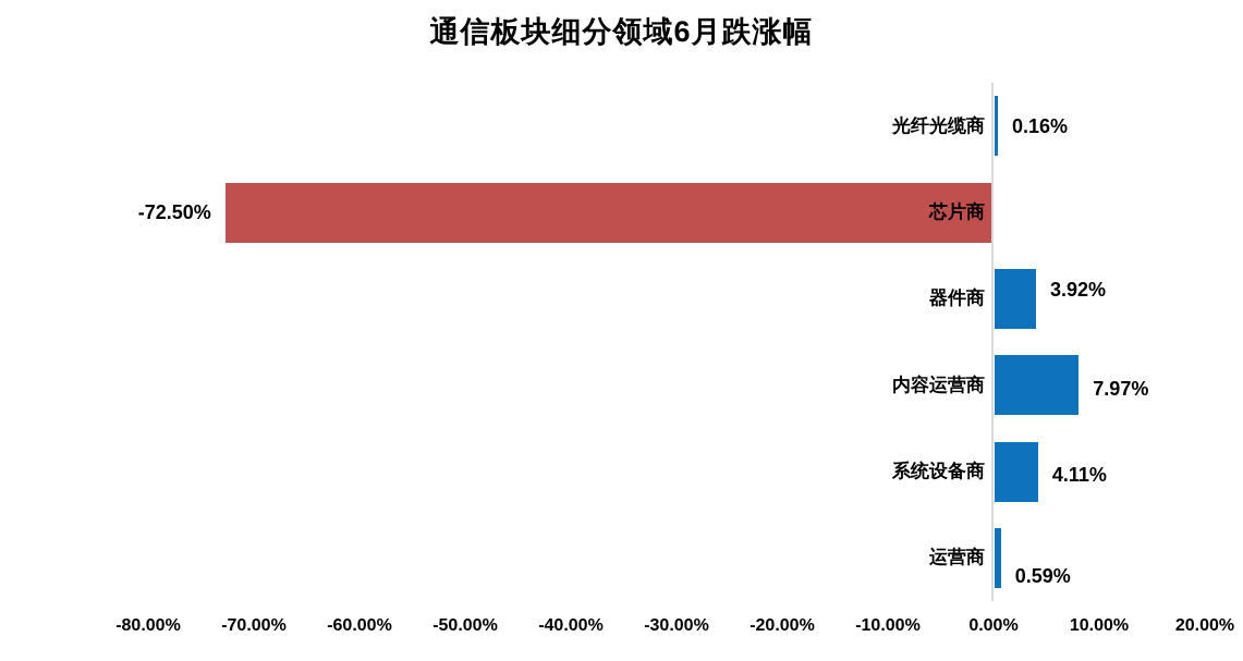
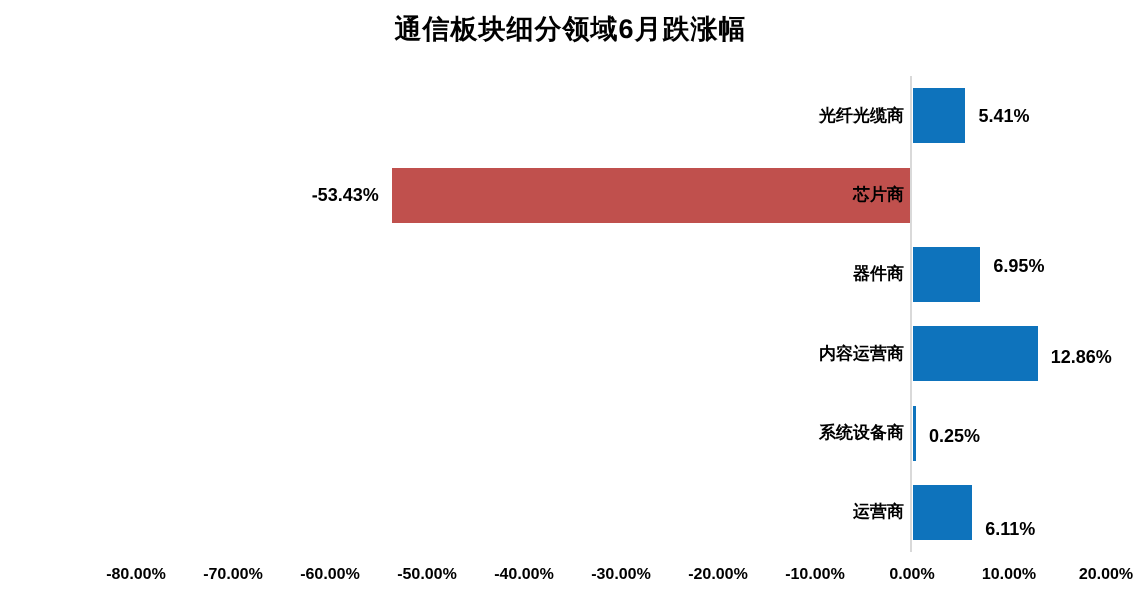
光纤光缆商: 0.16% -> 5.41%
芯片商: -72.50% -> -53.43%
器件商: 3.92% -> 6.95%
内容运营商: 7.97% -> 12.86%
系统设备商: 4.11% -> 0.25%
运营商: 0.59% -> 6.11%
